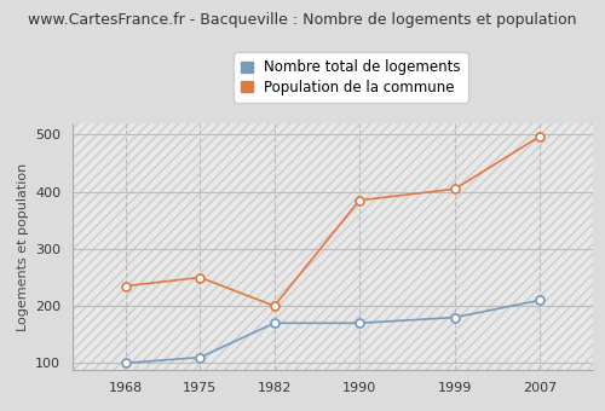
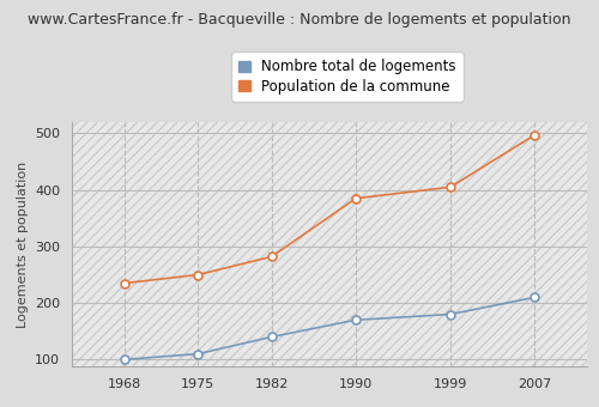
Nombre total de logements/1982: 170 -> 140
Population de la commune/1982: 200 -> 282
